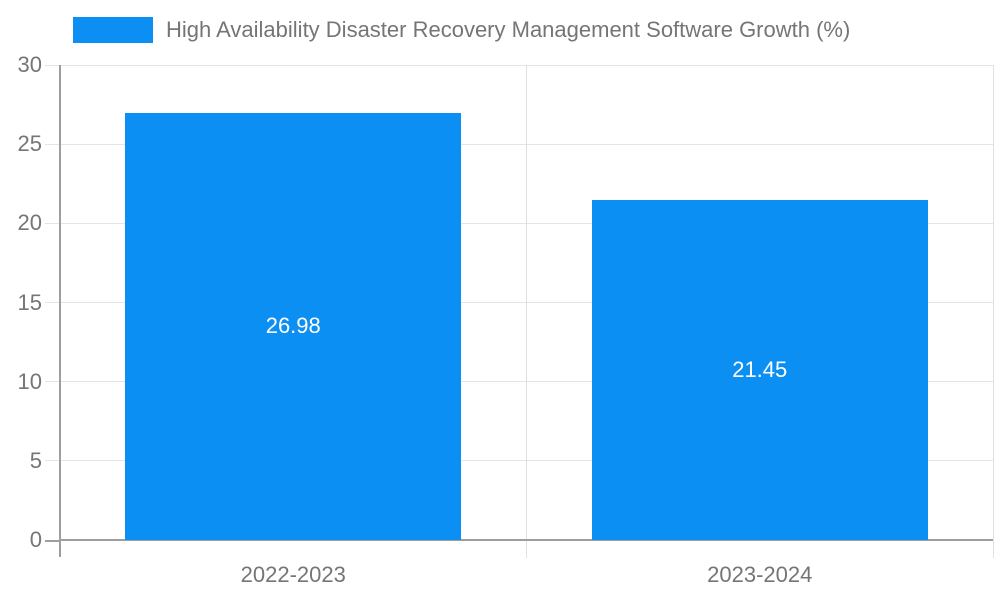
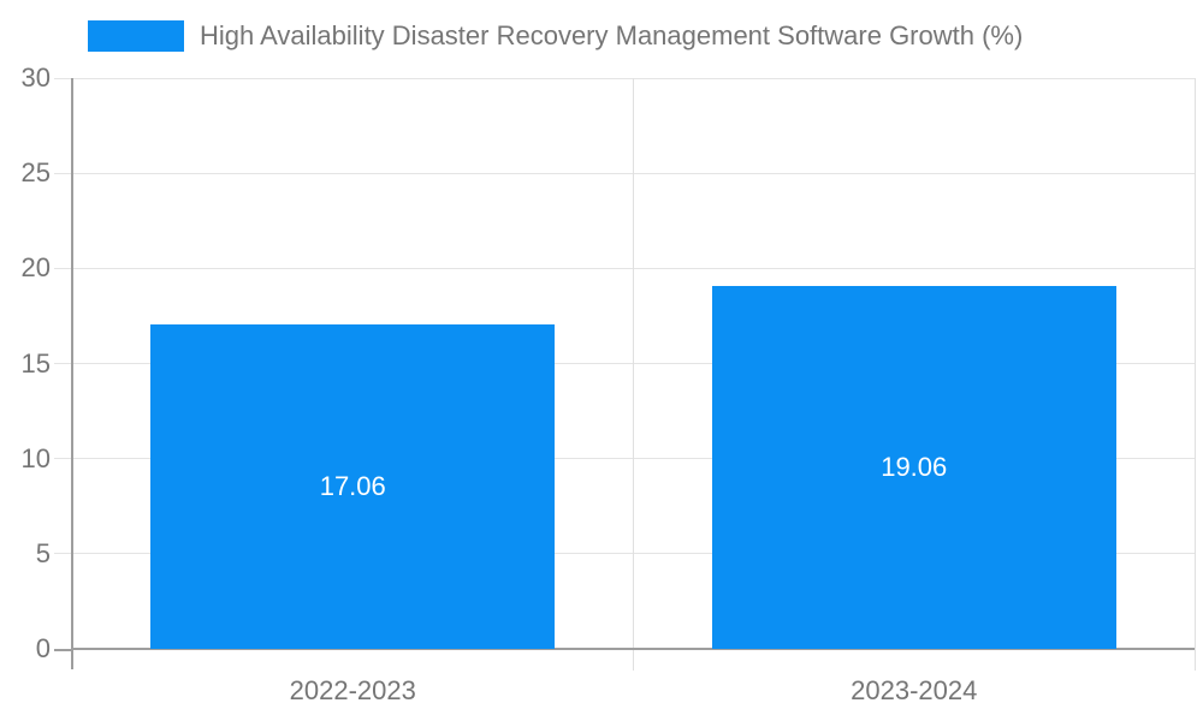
2022-2023: 26.98 -> 17.06
2023-2024: 21.45 -> 19.06
